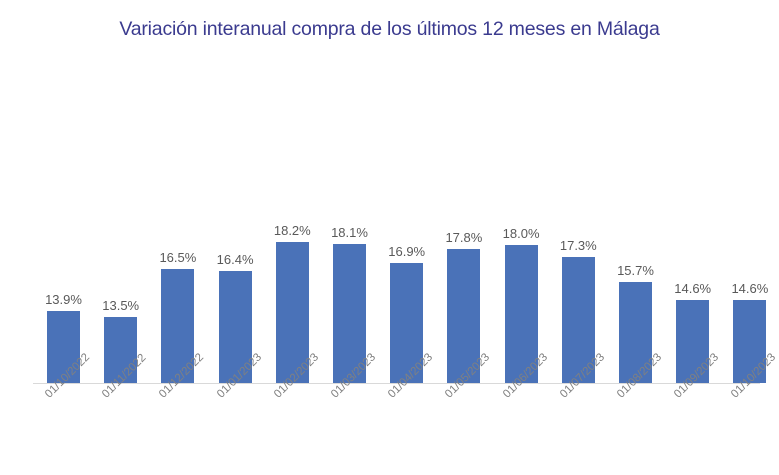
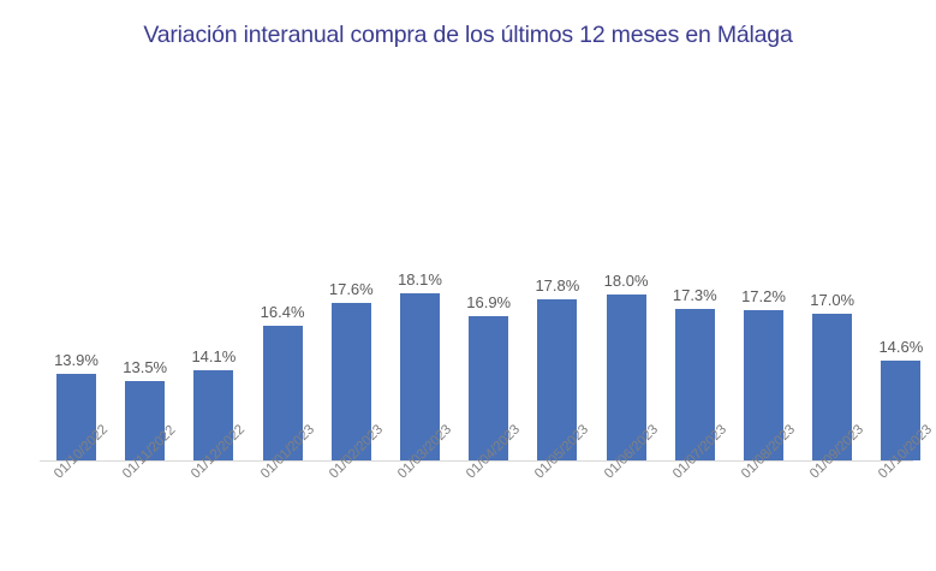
01/12/2022: 16.5% -> 14.1%
01/02/2023: 18.2% -> 17.6%
01/08/2023: 15.7% -> 17.2%
01/09/2023: 14.6% -> 17.0%
